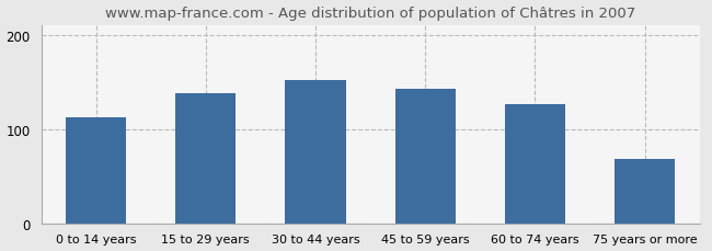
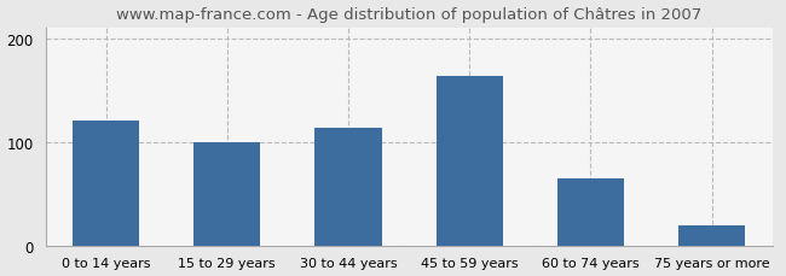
0 to 14 years: 112 -> 120
15 to 29 years: 138 -> 100
30 to 44 years: 152 -> 113
45 to 59 years: 142 -> 163
60 to 74 years: 126 -> 65
75 years or more: 68 -> 20
